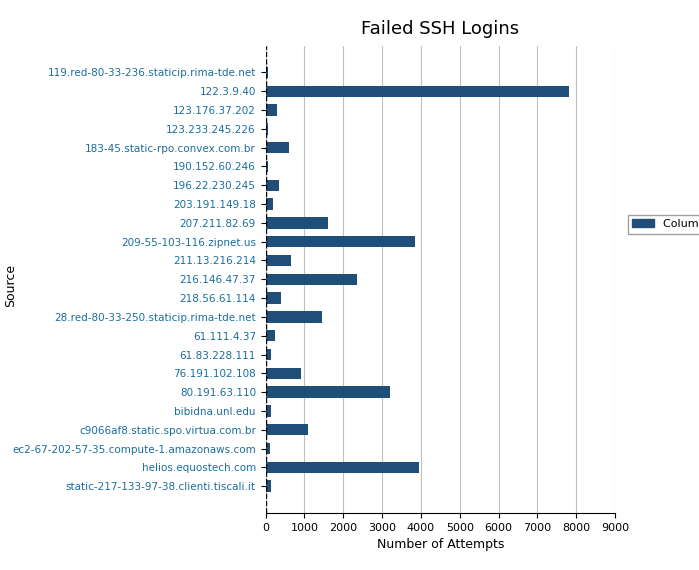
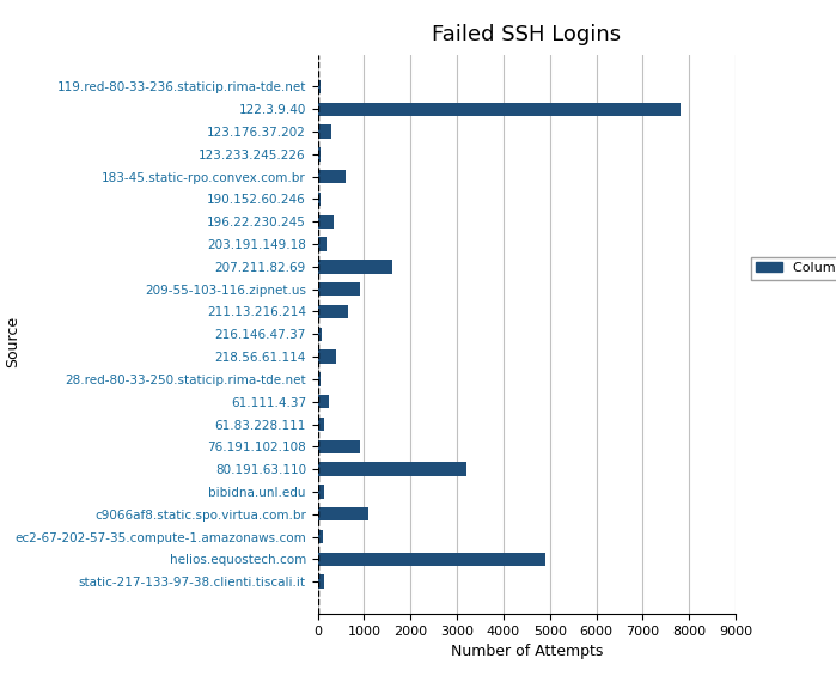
209-55-103-116.zipnet.us: 3850 -> 900
216.146.47.37: 2350 -> 80
28.red-80-33-250.staticip.rima-tde.net: 1450 -> 50
helios.equostech.com: 3950 -> 4900
